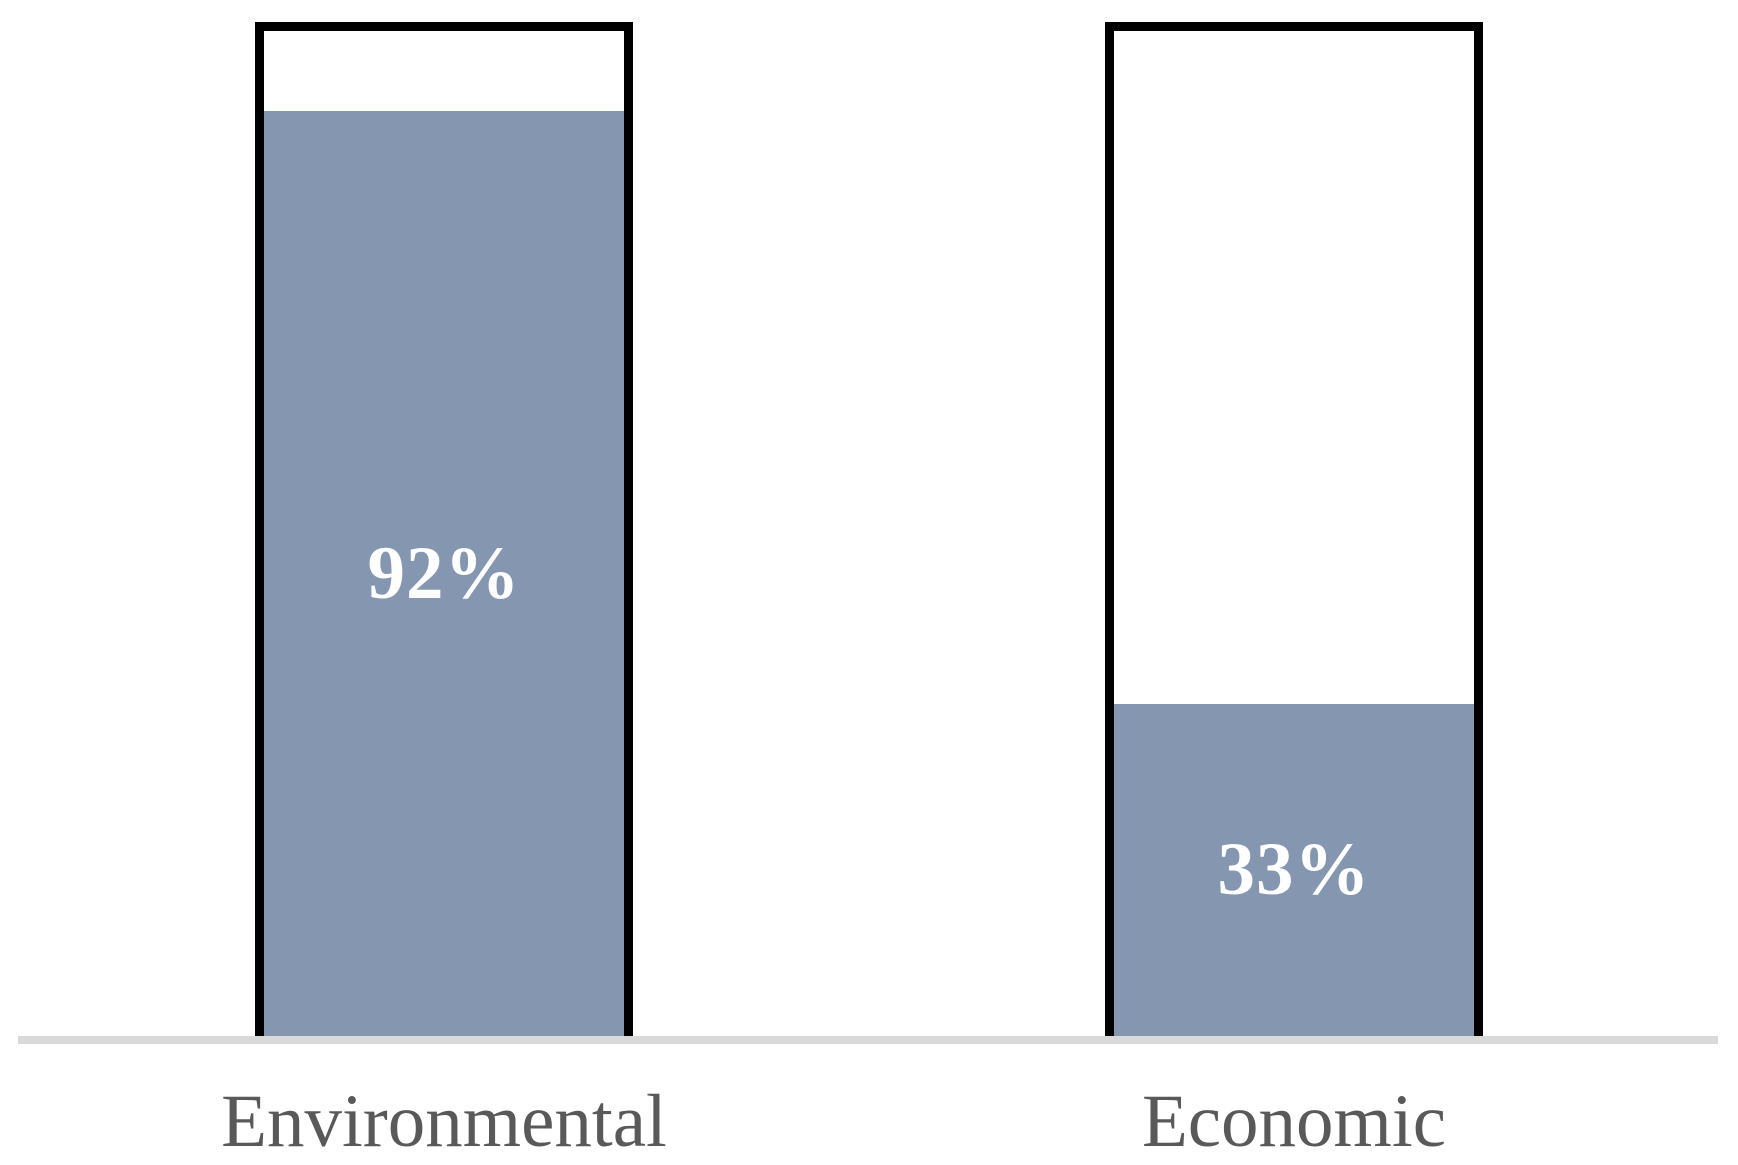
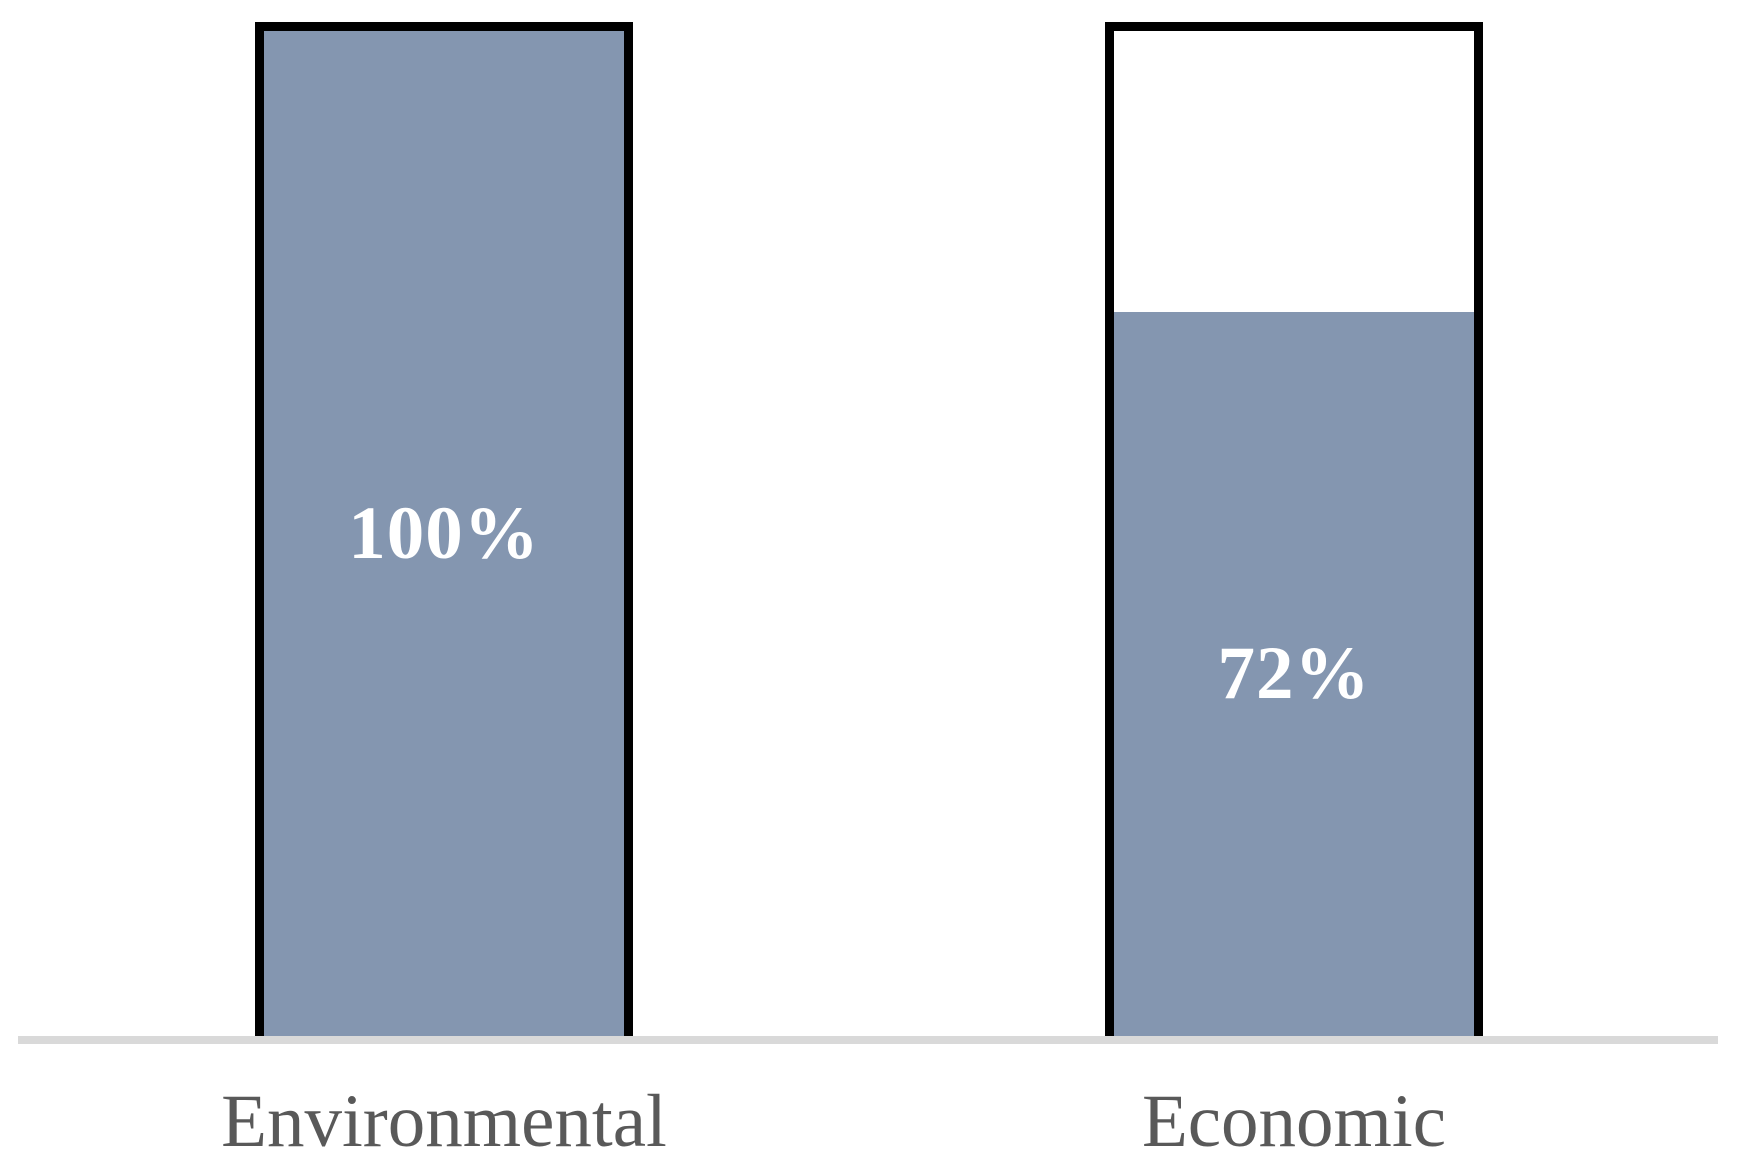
Environmental: 92% -> 100%
Economic: 33% -> 72%
